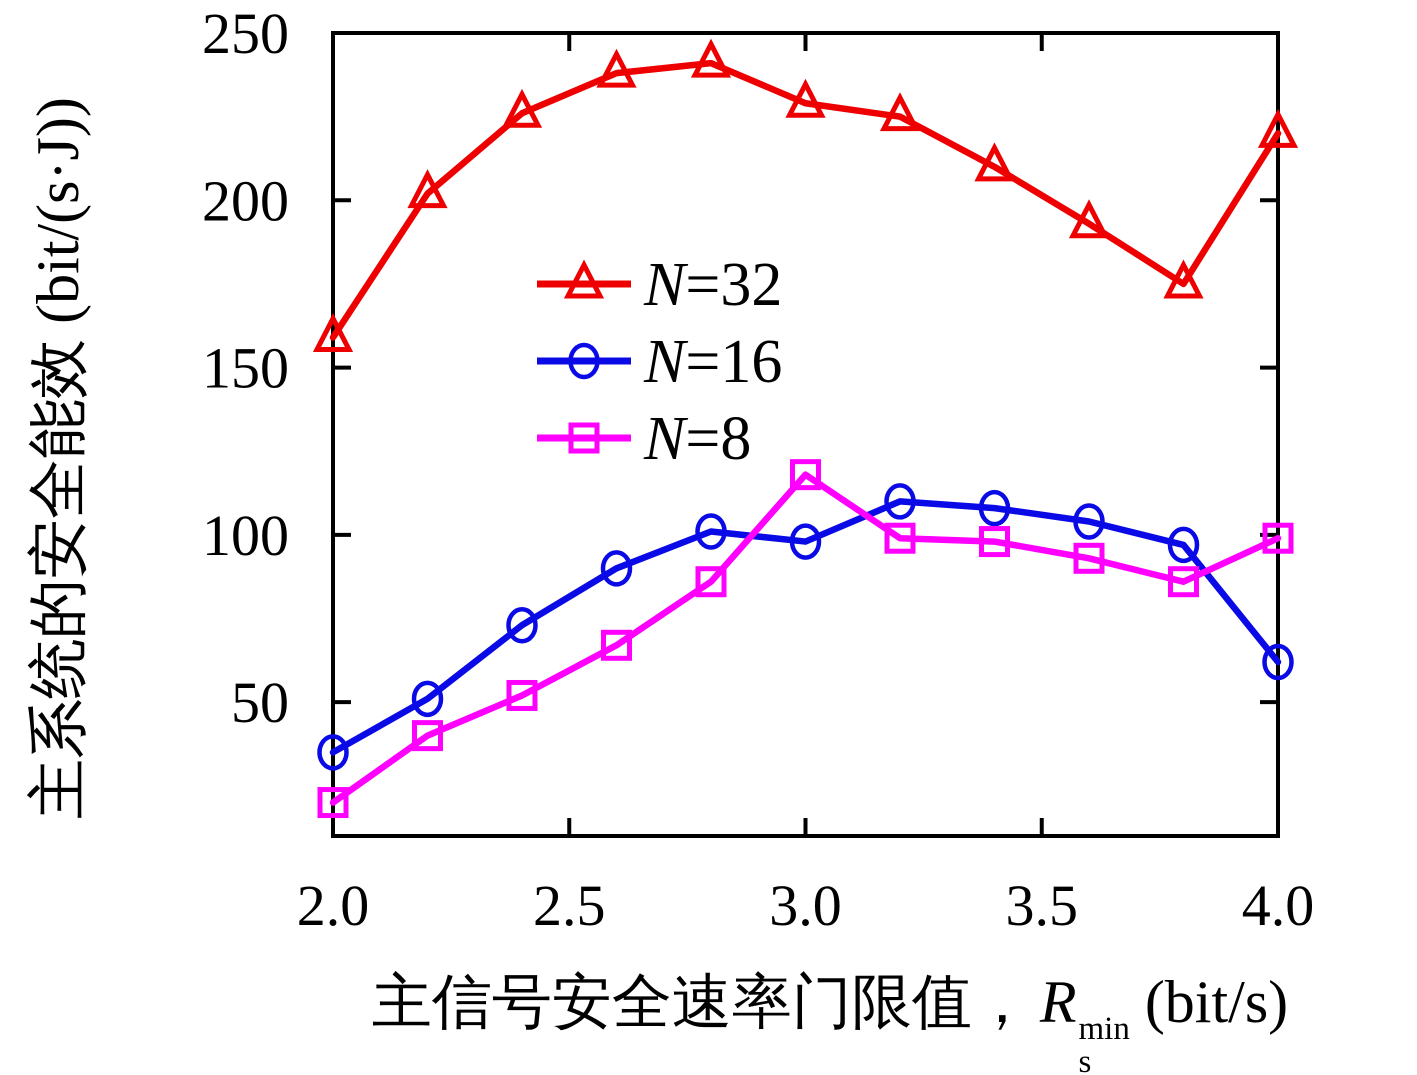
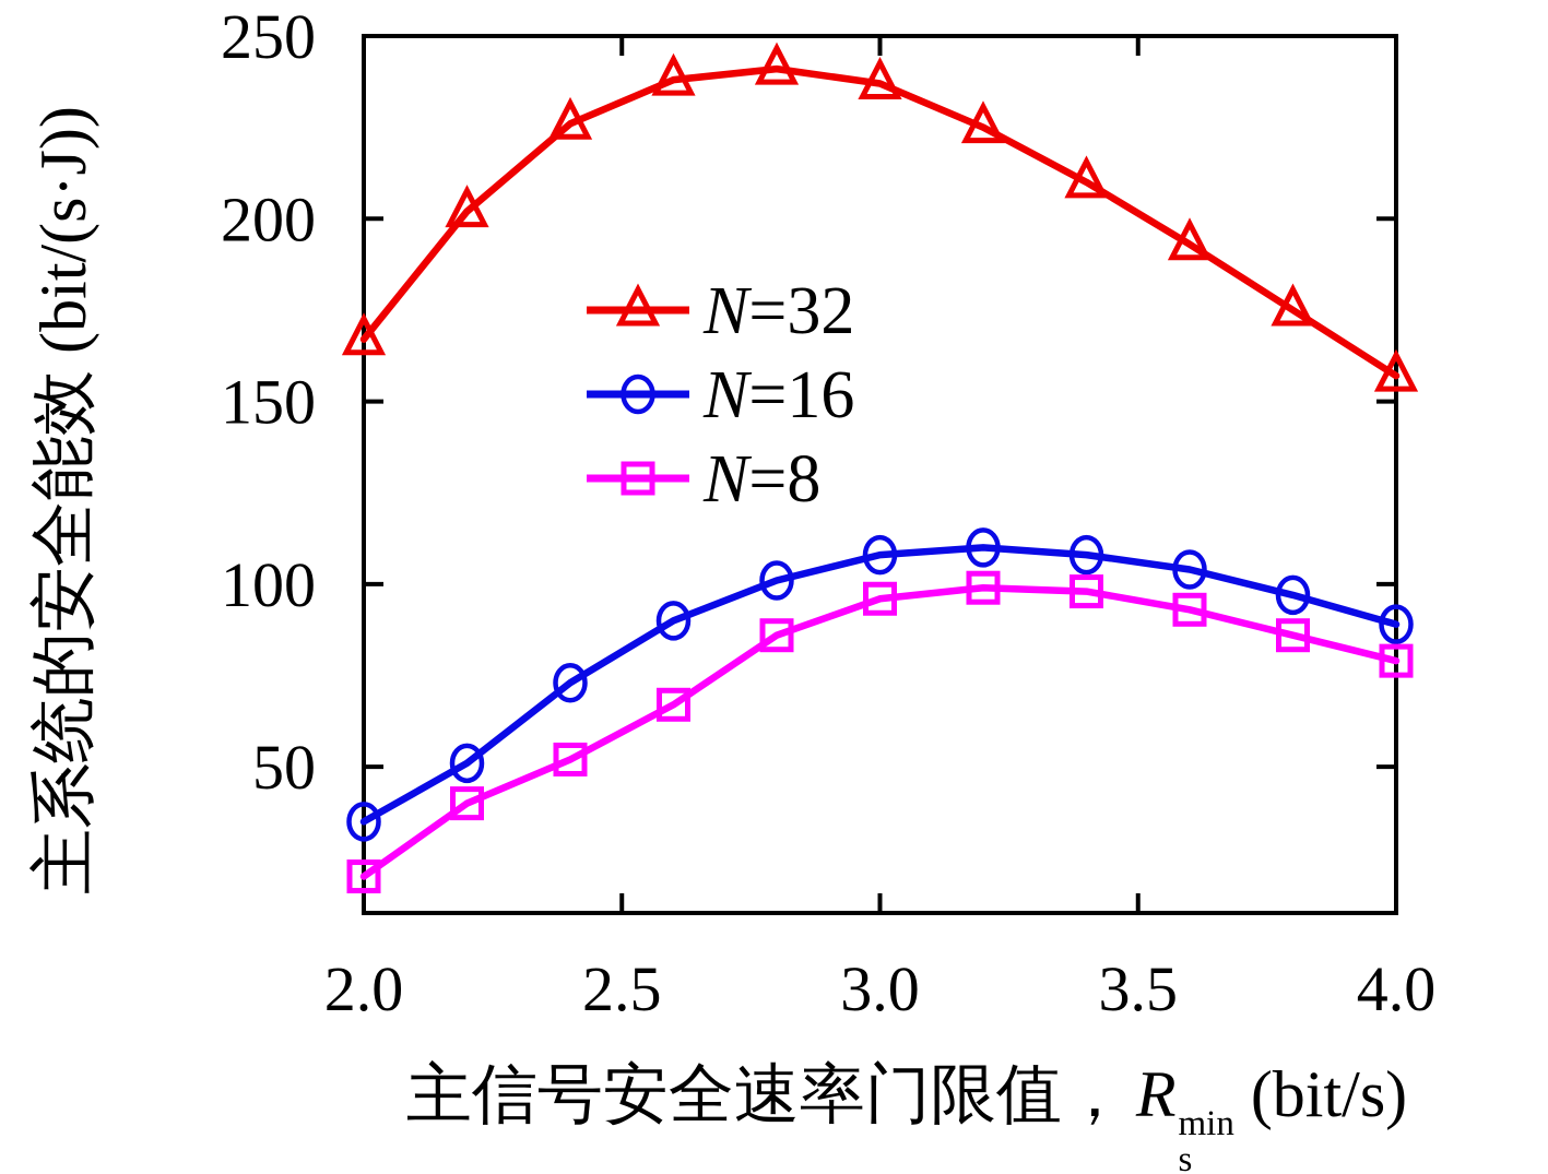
N=32/2.0: 159 -> 167
N=32/3.0: 229 -> 237
N=16/3.0: 98 -> 108
N=8/3.0: 118 -> 96
N=32/4.0: 220 -> 157
N=16/4.0: 62 -> 89
N=8/4.0: 99 -> 79
